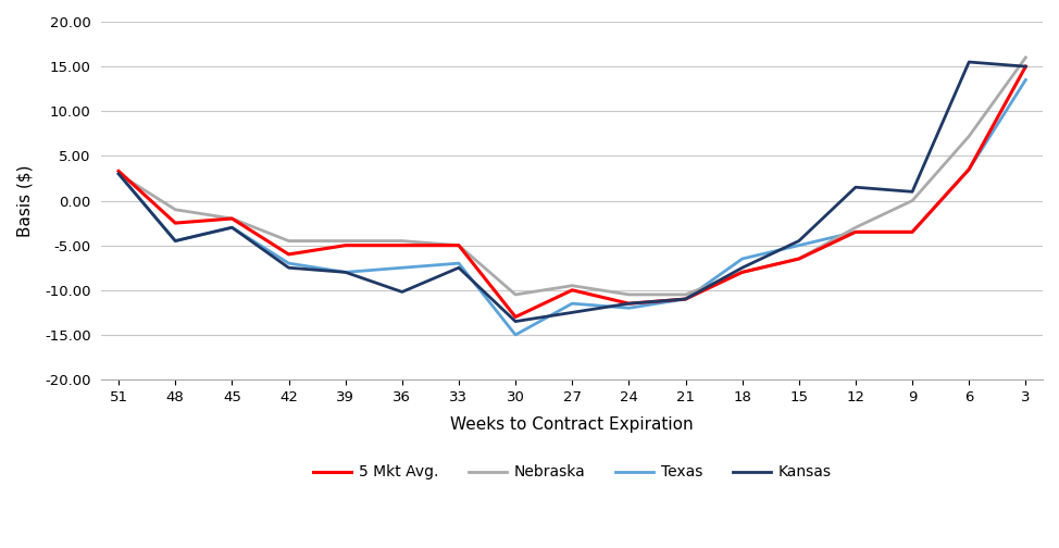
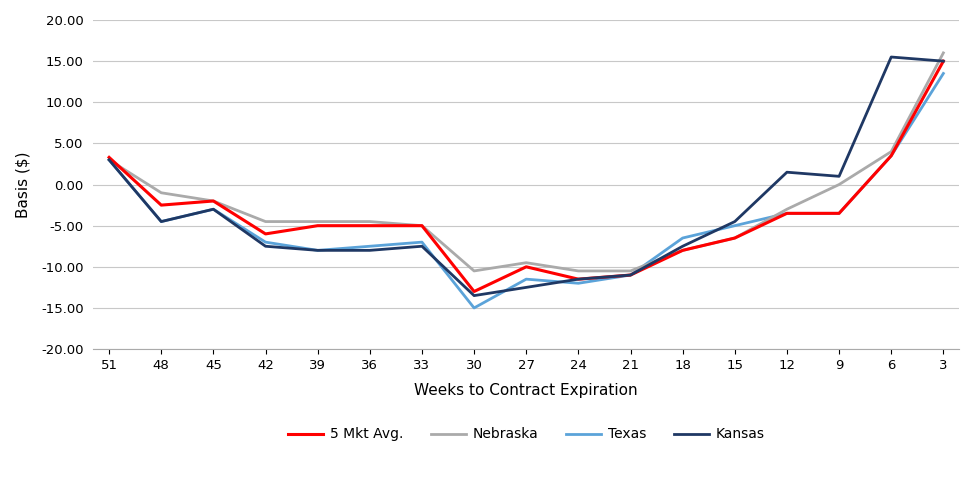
Kansas/36: -10.2 -> -8.0
Nebraska/6: 7.2 -> 4.0
